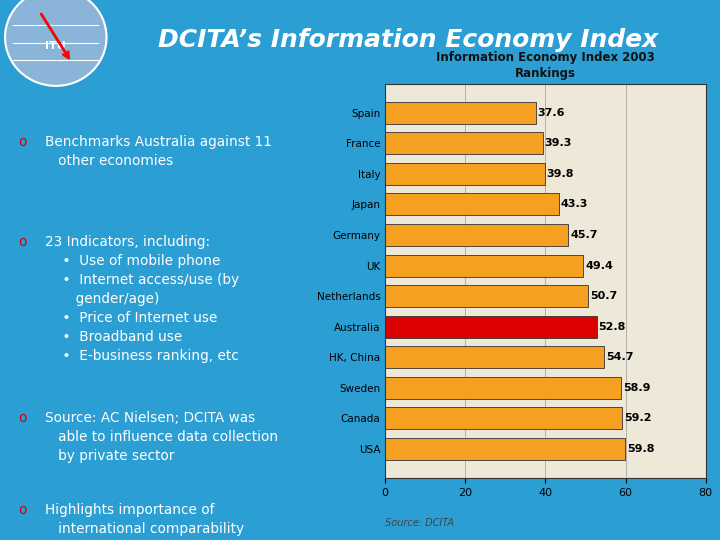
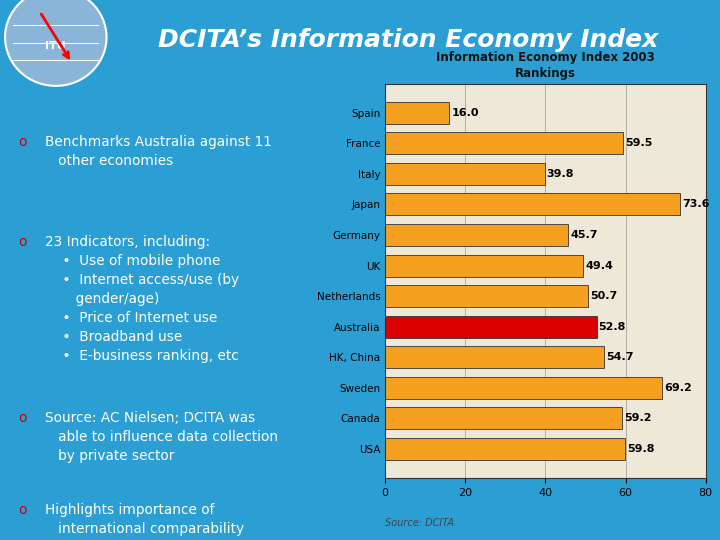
Spain: 37.6 -> 16.0
France: 39.3 -> 59.5
Japan: 43.3 -> 73.6
Sweden: 58.9 -> 69.2
